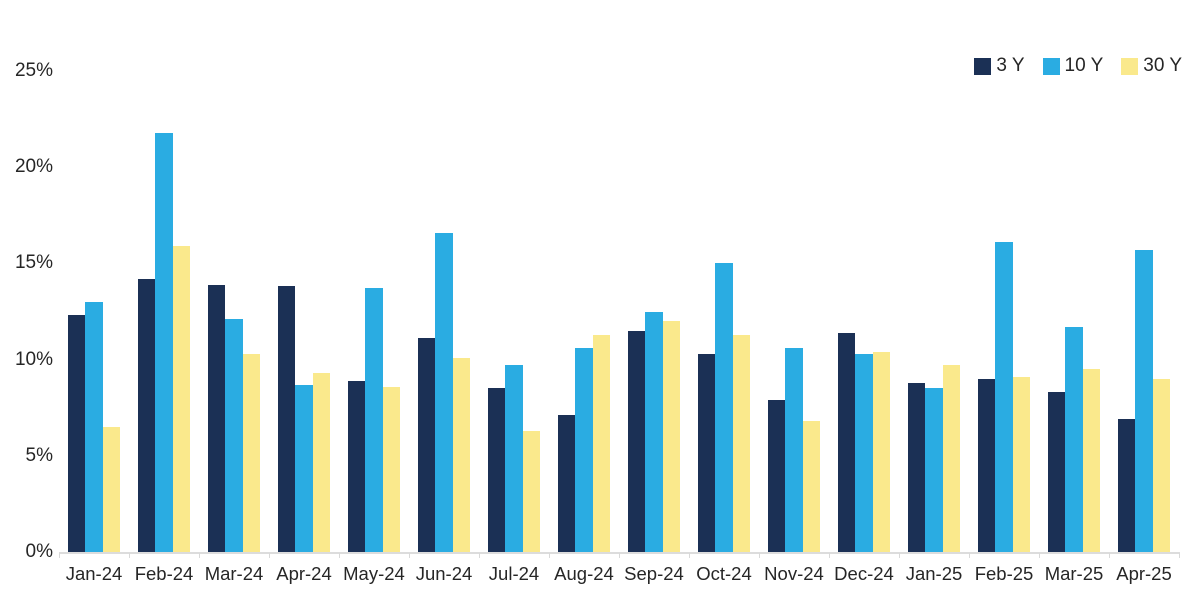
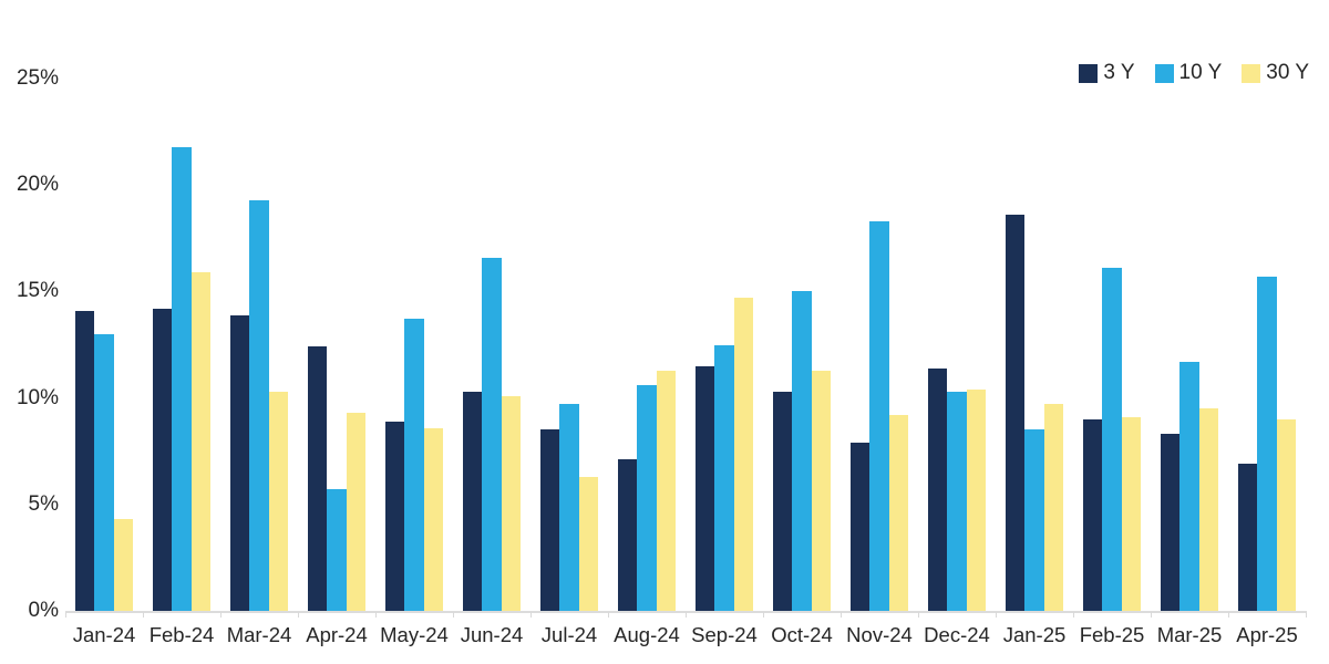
3 Y/Jan-24: 12.3% -> 14.1%
30 Y/Jan-24: 6.5% -> 4.3%
10 Y/Mar-24: 12.1% -> 19.3%
3 Y/Apr-24: 13.8% -> 12.4%
10 Y/Apr-24: 8.7% -> 5.7%
3 Y/Jun-24: 11.1% -> 10.3%
30 Y/Sep-24: 12.0% -> 14.7%
10 Y/Nov-24: 10.6% -> 18.3%
30 Y/Nov-24: 6.8% -> 9.2%
3 Y/Jan-25: 8.8% -> 18.6%
